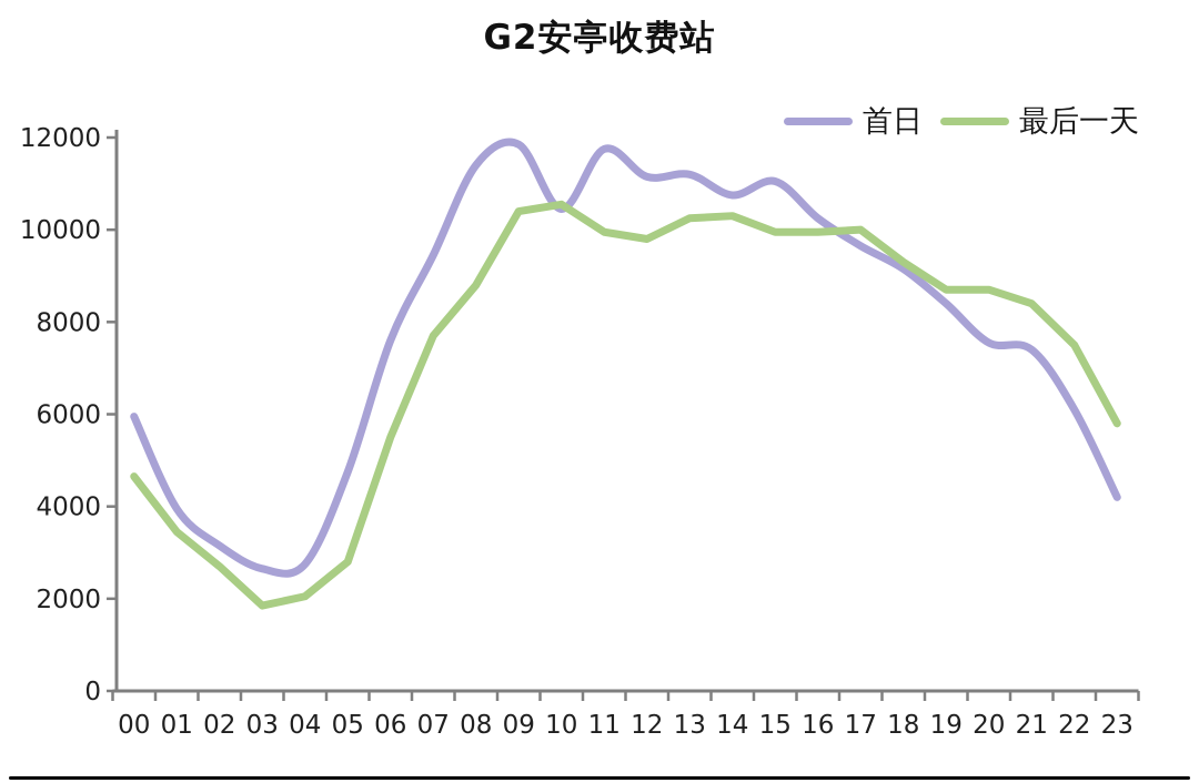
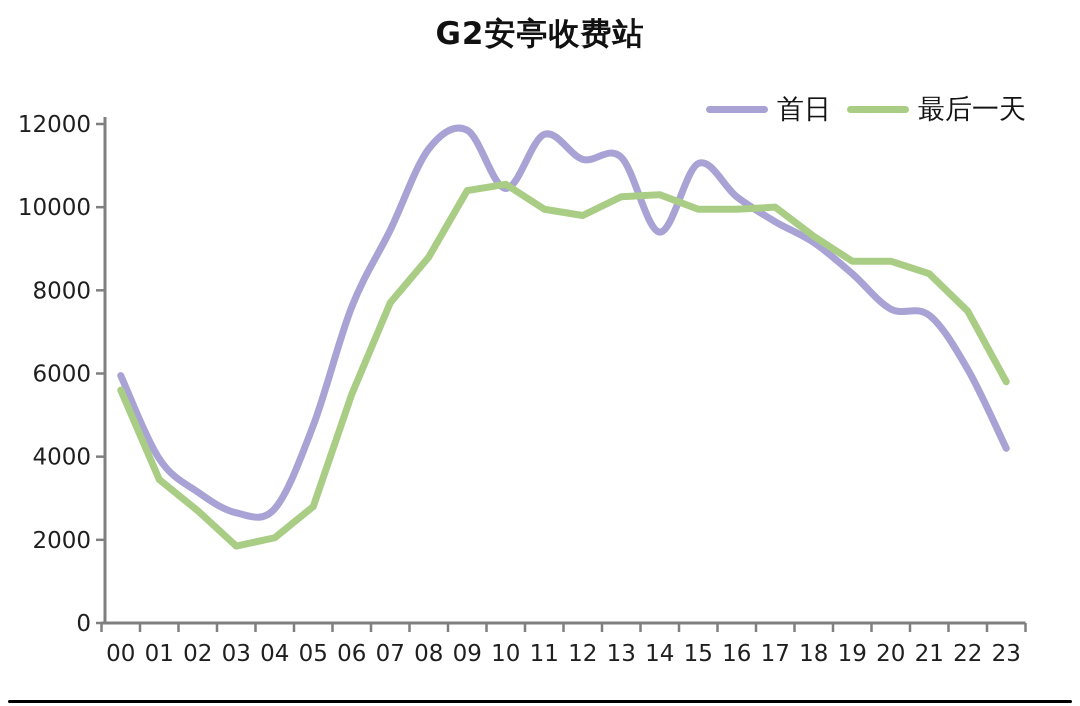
最后一天/00: 4600 -> 5600
首日/14: 10800 -> 9400
